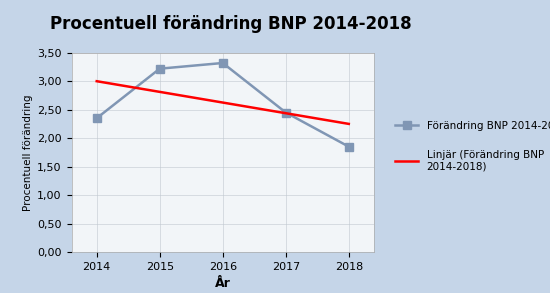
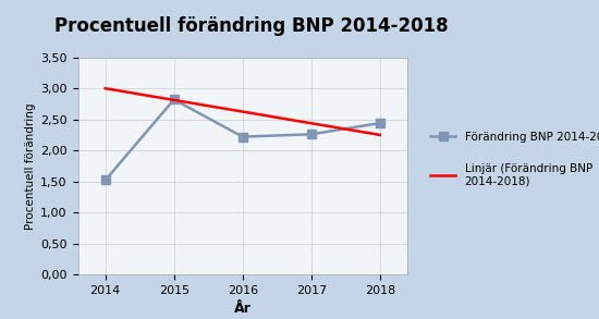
2014: 2,35 -> 1,52
2015: 3,22 -> 2,82
2016: 3,32 -> 2,22
2017: 2,45 -> 2,26
2018: 1,85 -> 2,44
